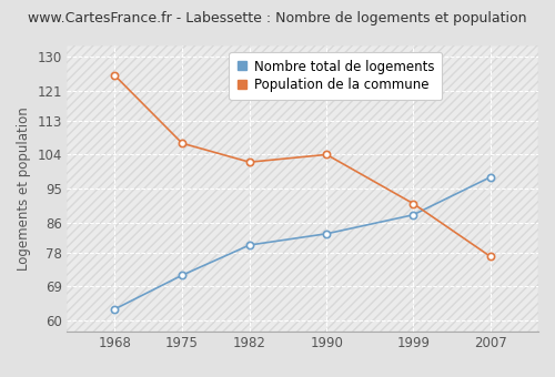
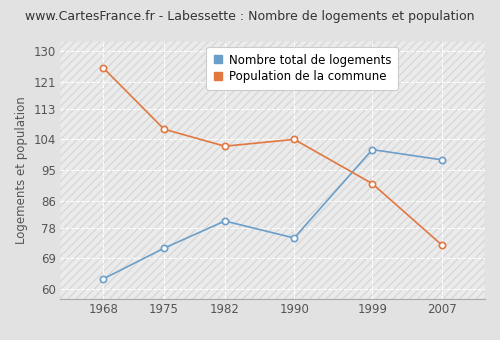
Nombre total de logements/1990: 83 -> 75
Nombre total de logements/1999: 88 -> 101
Population de la commune/2007: 77 -> 73
